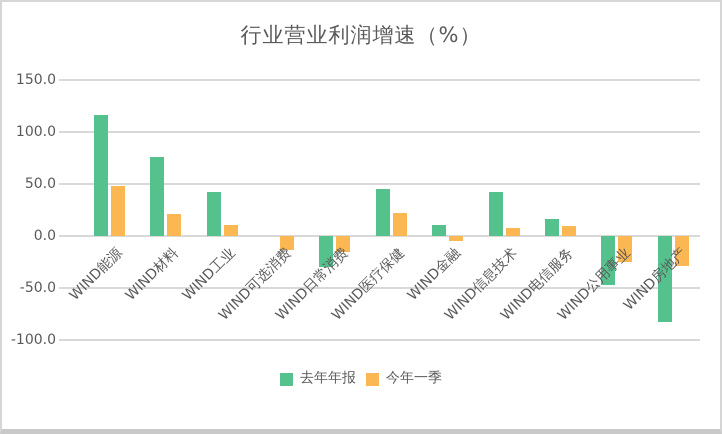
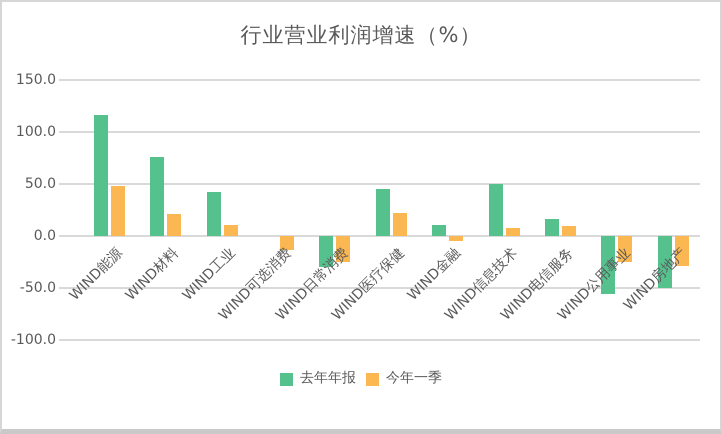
今年一季/WIND日常消费: -15 -> -25
去年年报/WIND信息技术: 42 -> 50
去年年报/WIND公用事业: -47 -> -56
去年年报/WIND房地产: -83 -> -50
